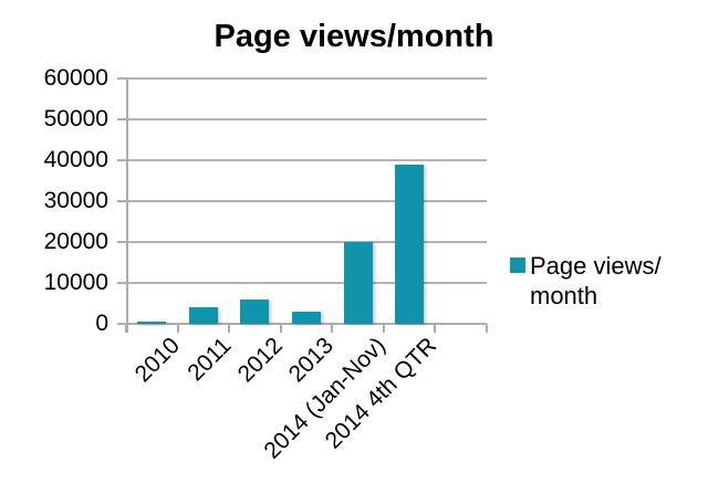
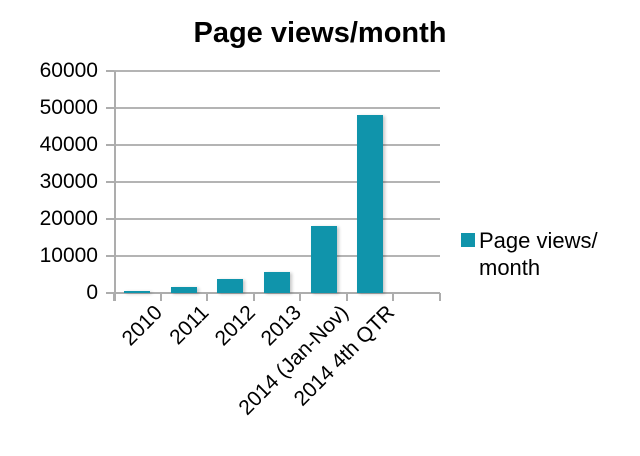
2011: 4000 -> 2000
2012: 6000 -> 4000
2013: 3000 -> 6000
2014 (Jan-Nov): 20000 -> 18000
2014 4th QTR: 39000 -> 48000
